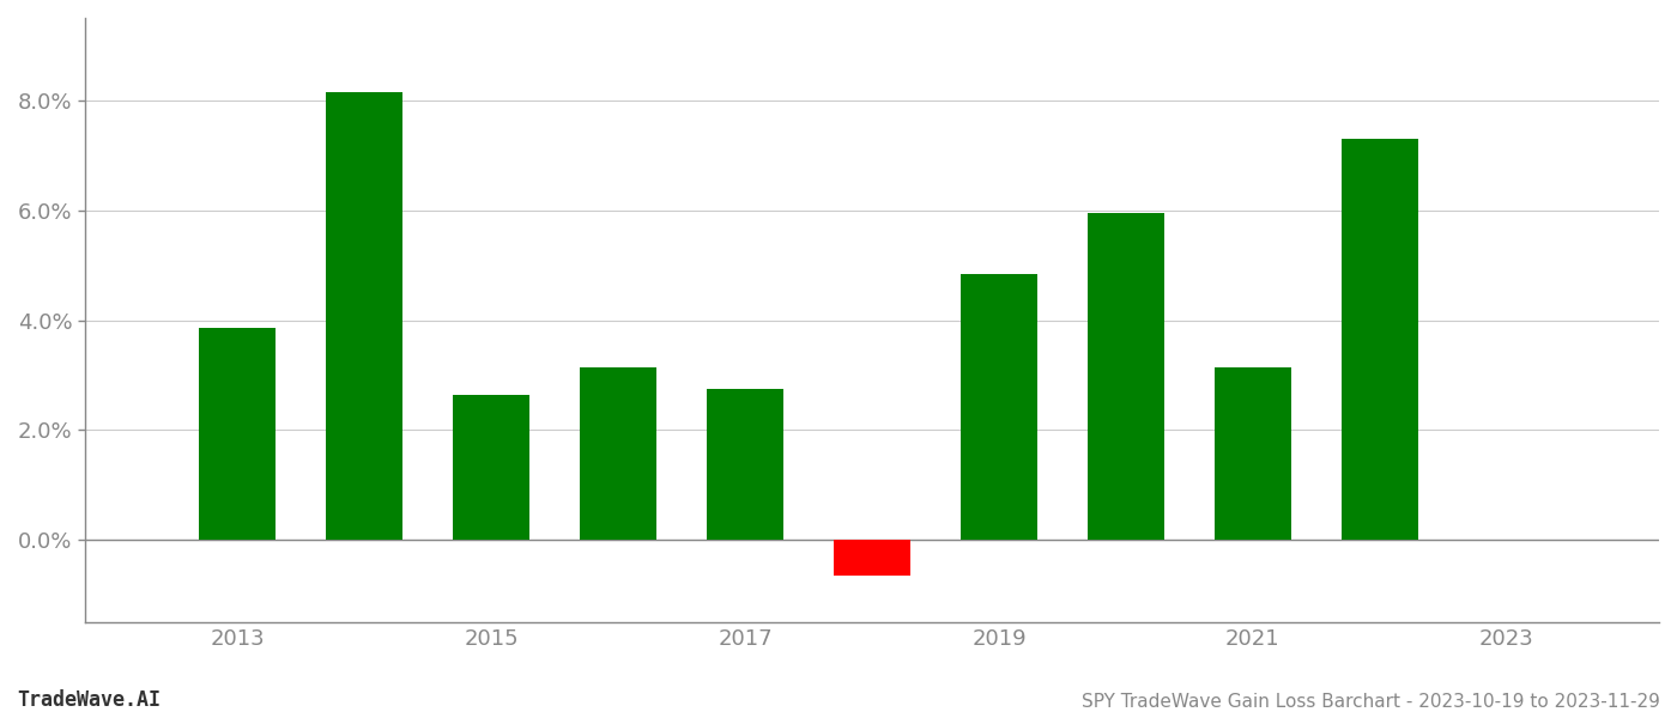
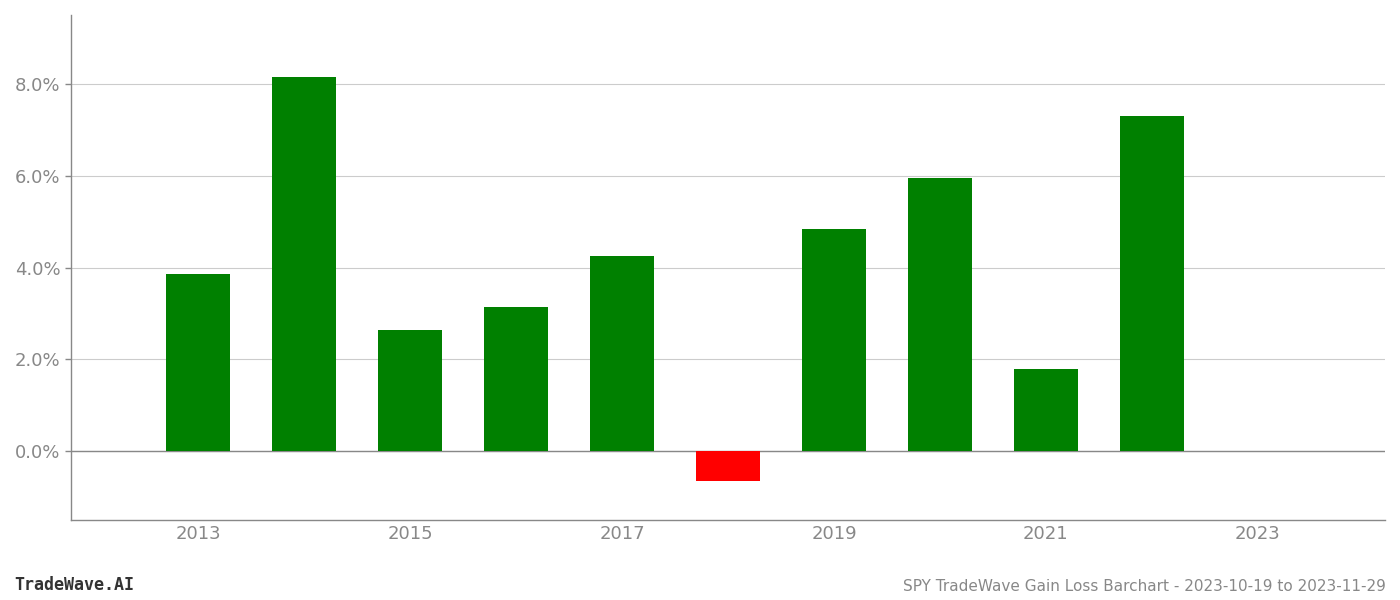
2017: 2.75% -> 4.25%
2021: 3.15% -> 1.80%
